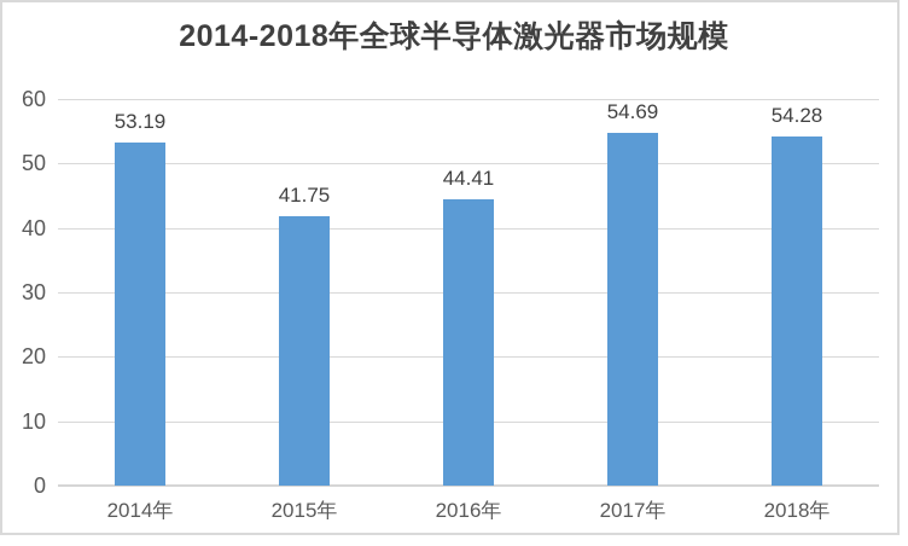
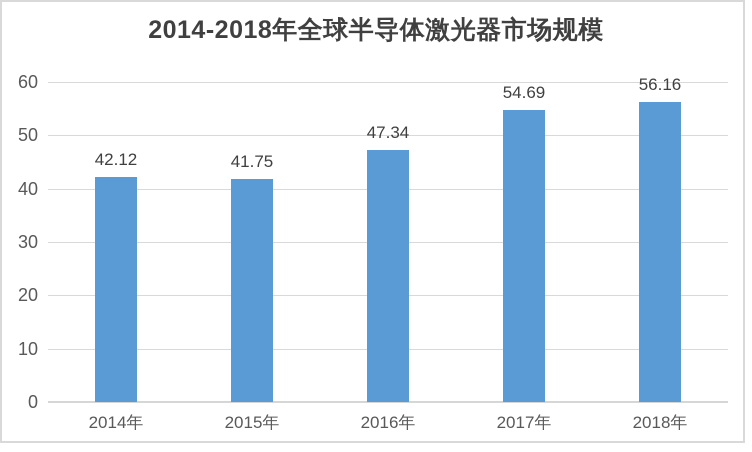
2014年: 53.19 -> 42.12
2016年: 44.41 -> 47.34
2018年: 54.28 -> 56.16
